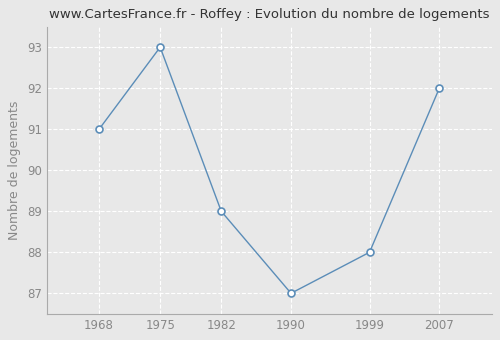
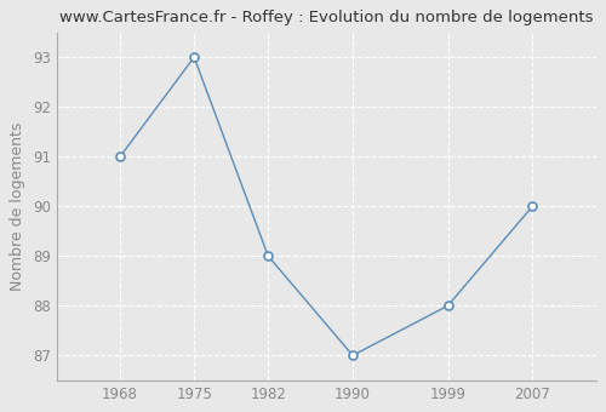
2007: 92 -> 90
